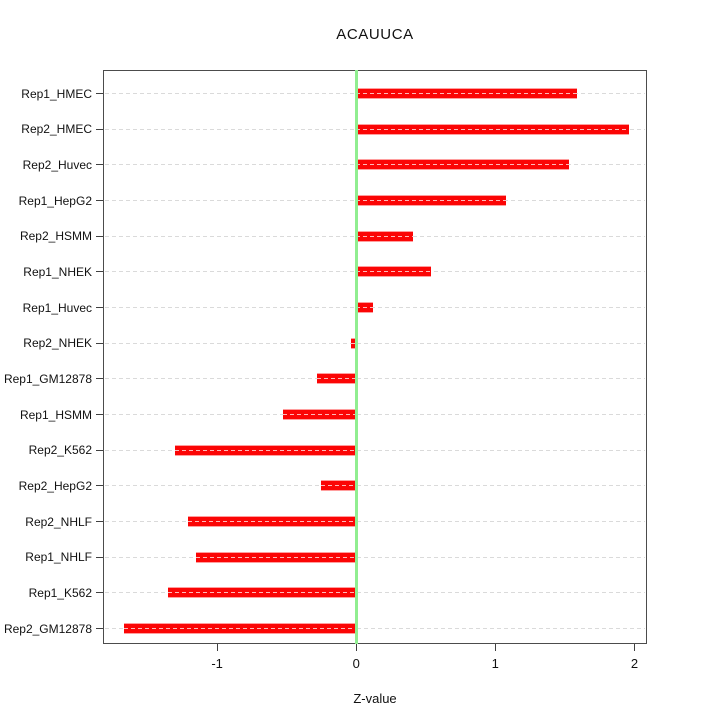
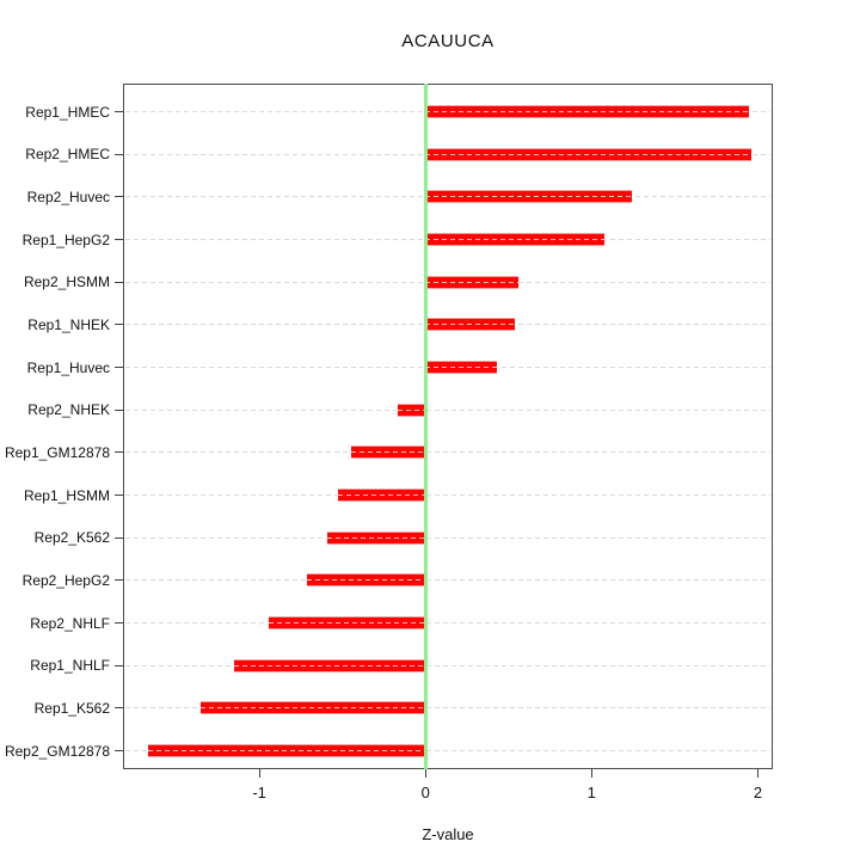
Rep1_HMEC: 1.59 -> 1.95
Rep2_Huvec: 1.53 -> 1.24
Rep2_HSMM: 0.41 -> 0.56
Rep1_Huvec: 0.12 -> 0.43
Rep2_NHEK: -0.04 -> -0.17
Rep1_GM12878: -0.28 -> -0.45
Rep2_K562: -1.30 -> -0.59
Rep2_HepG2: -0.25 -> -0.71
Rep2_NHLF: -1.21 -> -0.94
